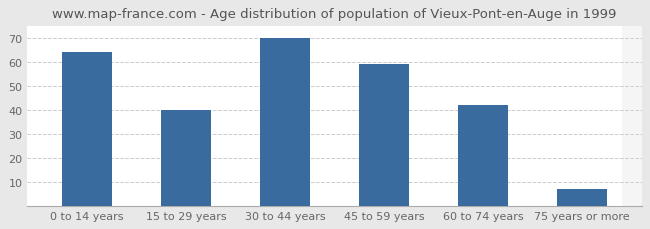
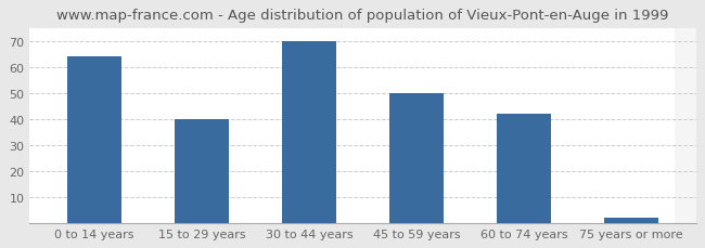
45 to 59 years: 59 -> 50
75 years or more: 7 -> 2
